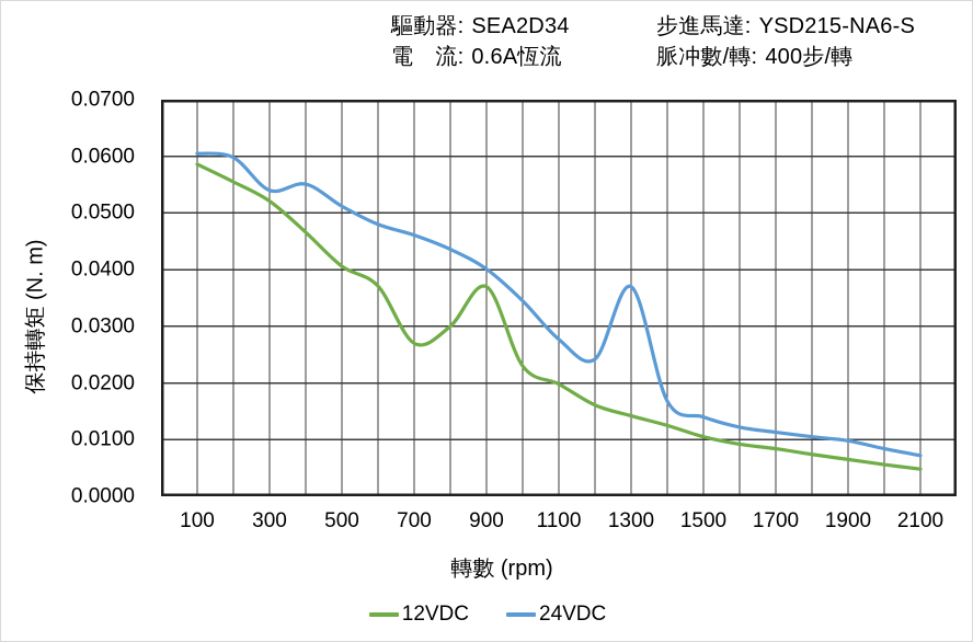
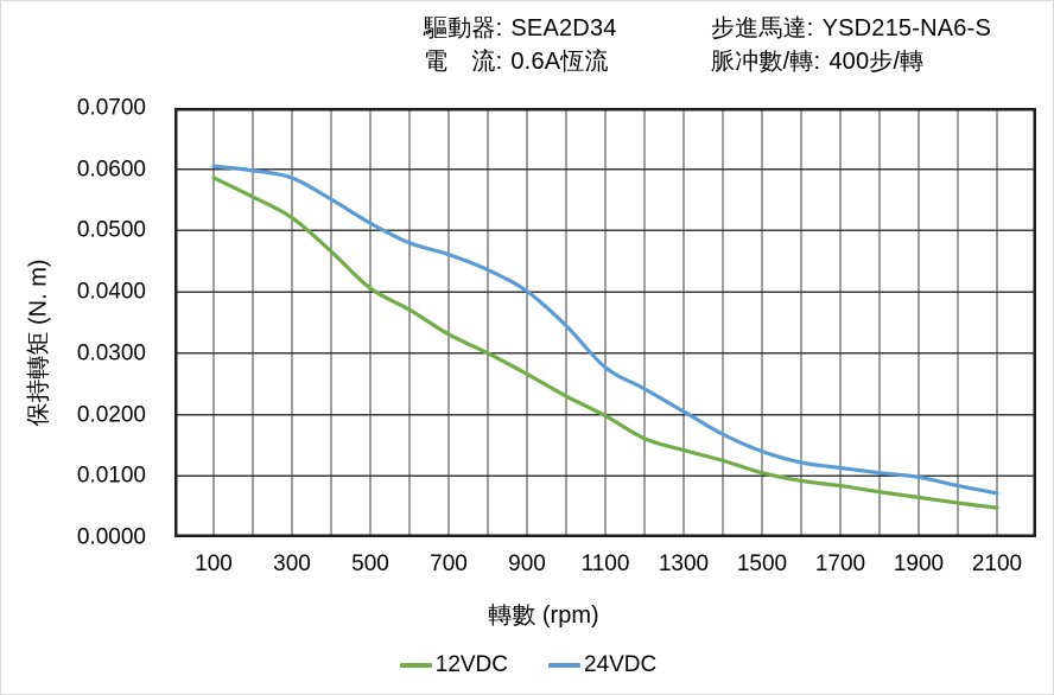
24VDC/300: 0.054 -> 0.059
12VDC/700: 0.027 -> 0.033
12VDC/900: 0.037 -> 0.027
24VDC/1300: 0.037 -> 0.021
